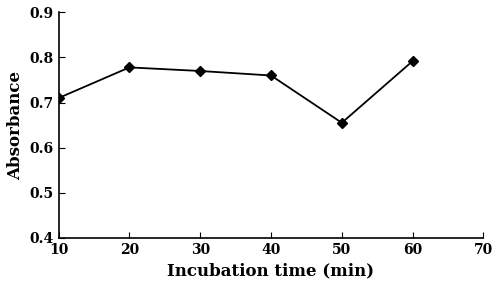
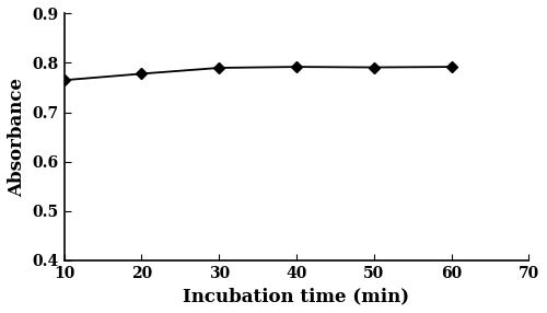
10: 0.710 -> 0.765
30: 0.770 -> 0.790
40: 0.760 -> 0.792
50: 0.655 -> 0.791
